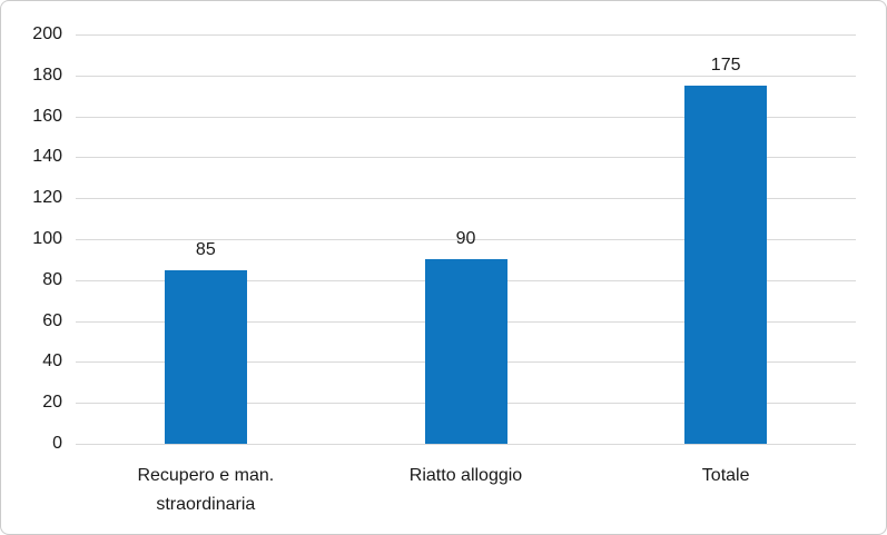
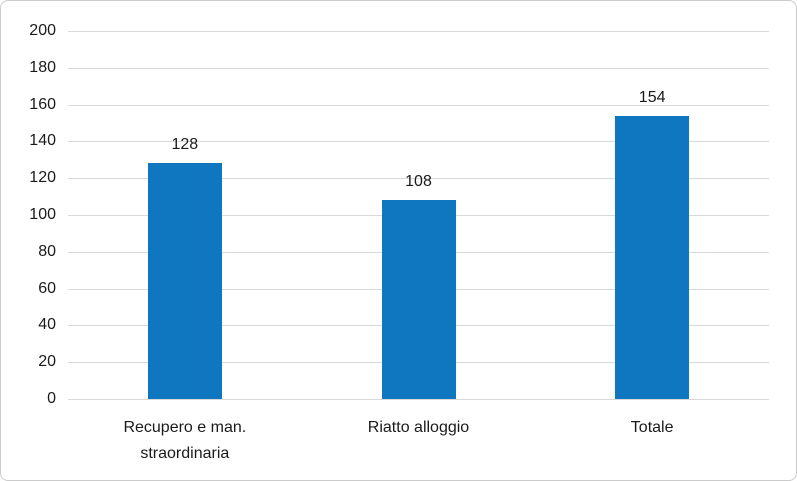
Recupero e man. straordinaria: 85 -> 128
Riatto alloggio: 90 -> 108
Totale: 175 -> 154
